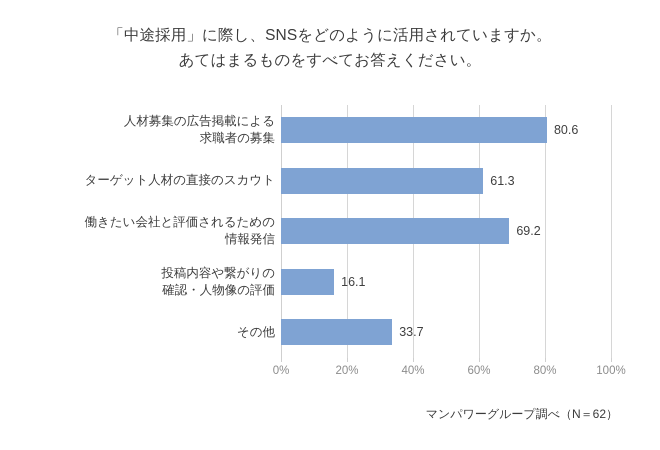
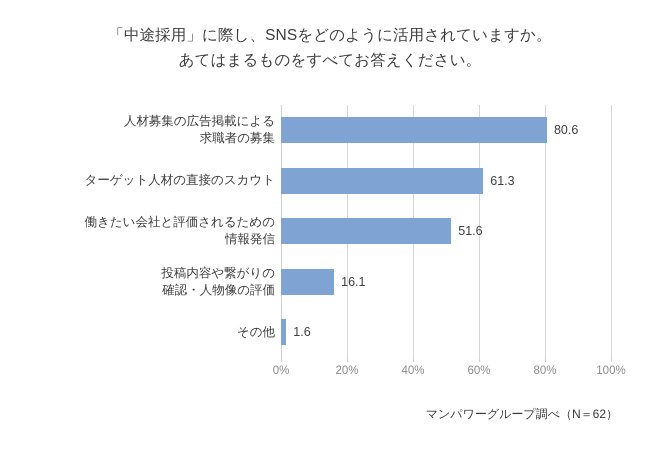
働きたい会社と評価されるための情報発信: 69.2 -> 51.6
その他: 33.7 -> 1.6
